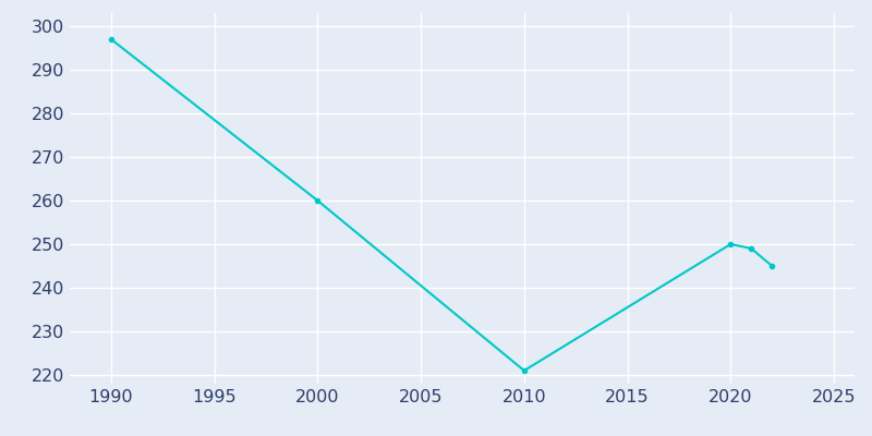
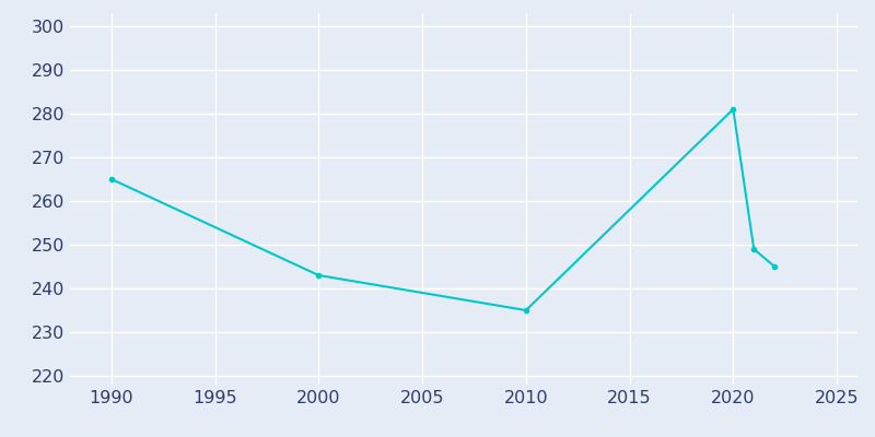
1990: 297 -> 265
2000: 260 -> 243
2010: 221 -> 235
2020: 250 -> 281
